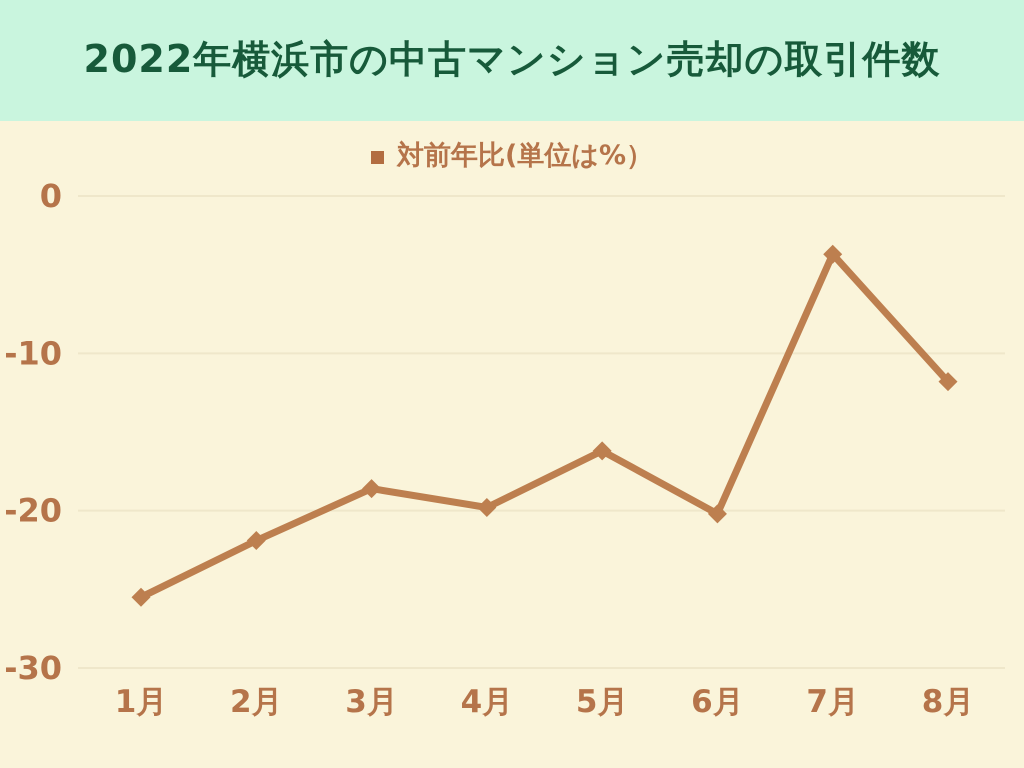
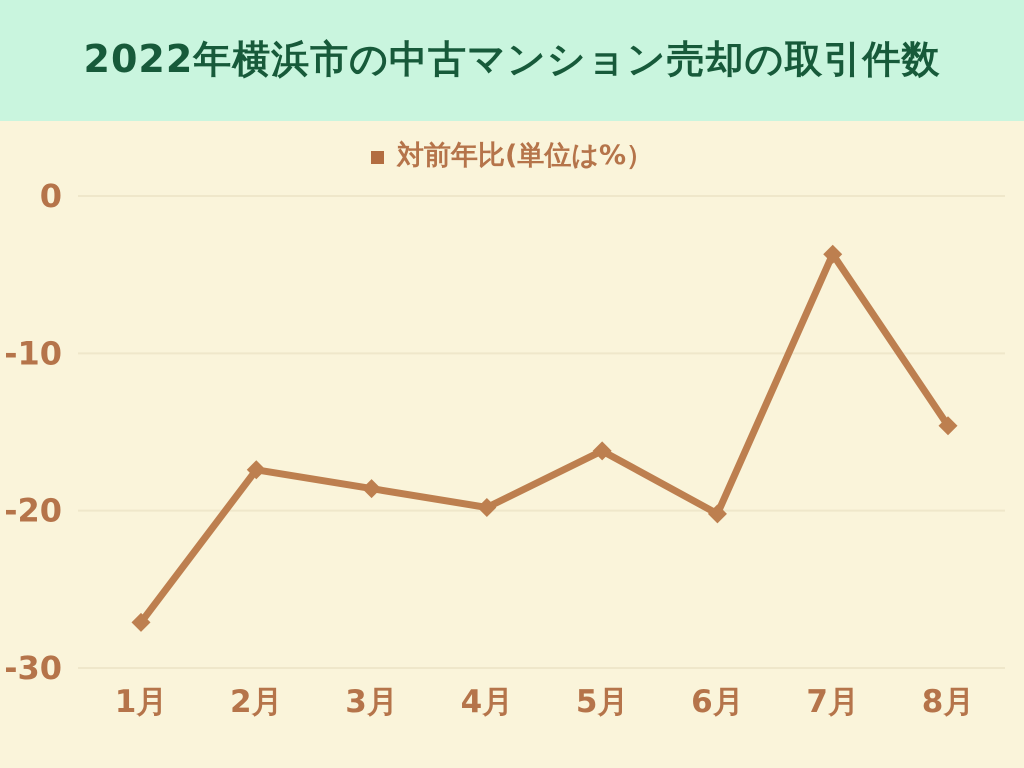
1月: -25.5 -> -27.1
2月: -21.9 -> -17.4
8月: -11.8 -> -14.6
